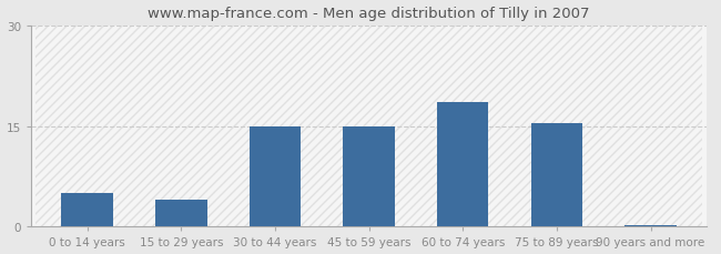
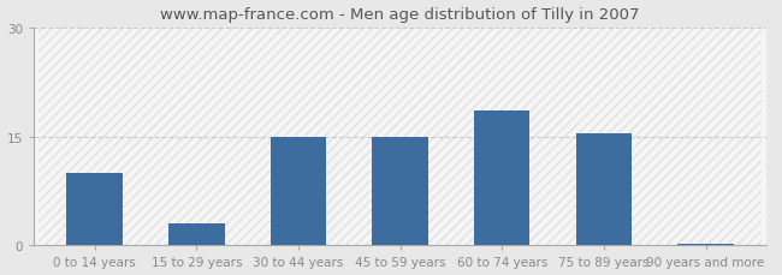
0 to 14 years: 5.0 -> 10.0
15 to 29 years: 4.0 -> 3.0
